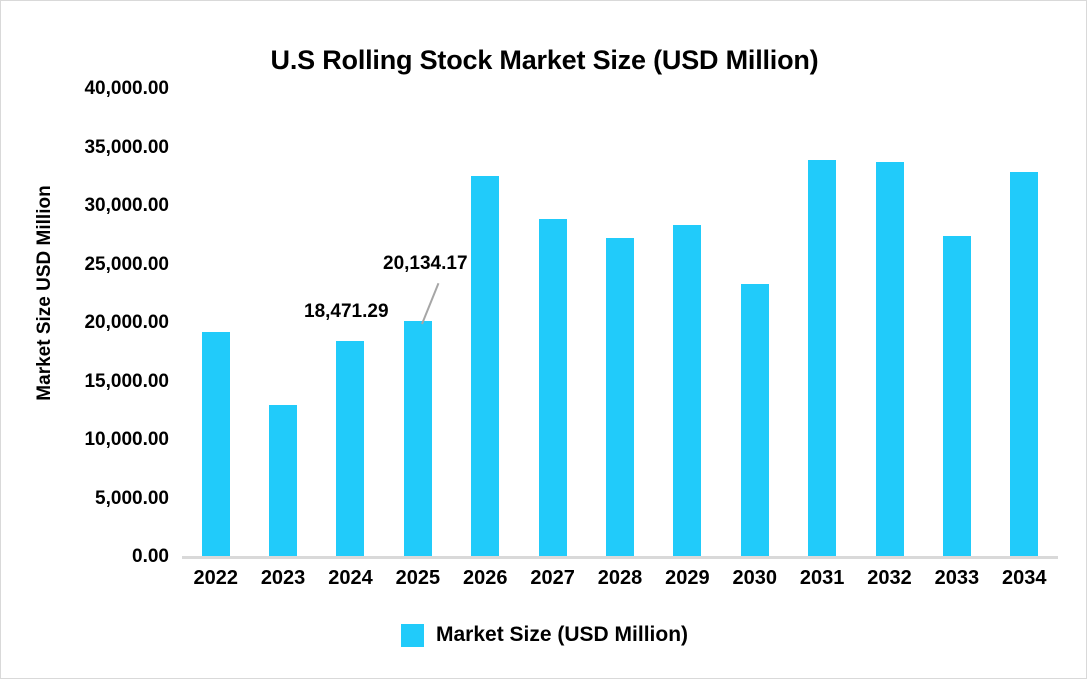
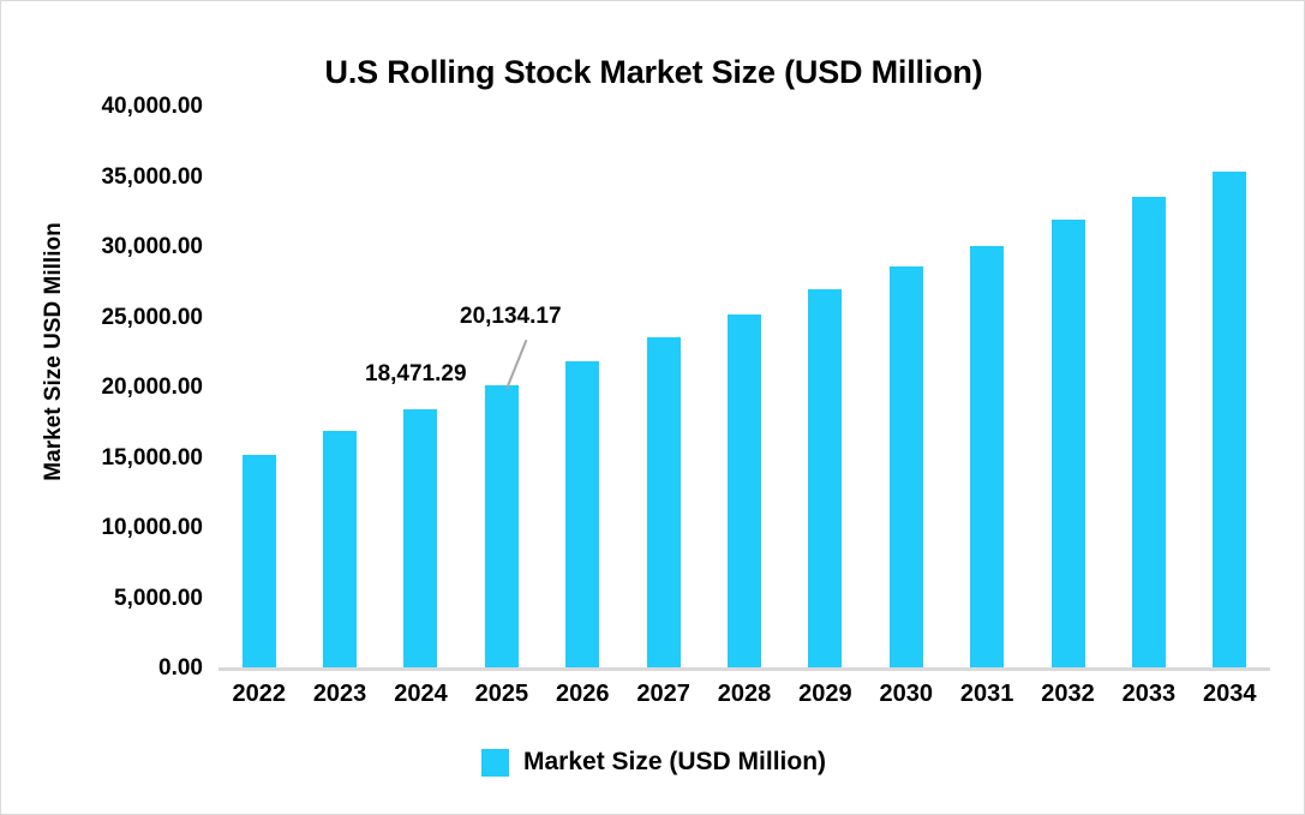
2022: 19200 -> 15200
2023: 13000 -> 17000
2026: 32600 -> 21900
2027: 28900 -> 23600
2028: 27300 -> 25200
2029: 28400 -> 27000
2030: 23300 -> 28600
2031: 33900 -> 30000
2032: 33800 -> 32000
2033: 27400 -> 33600
2034: 32900 -> 35400
